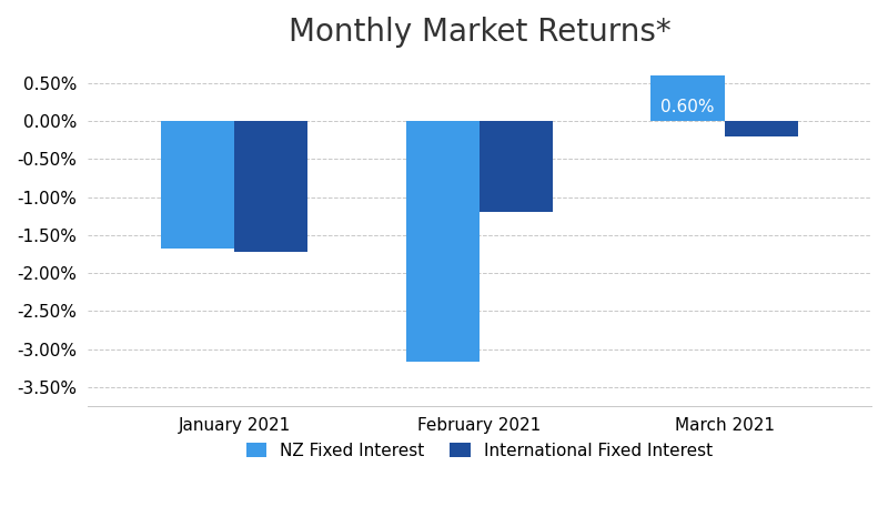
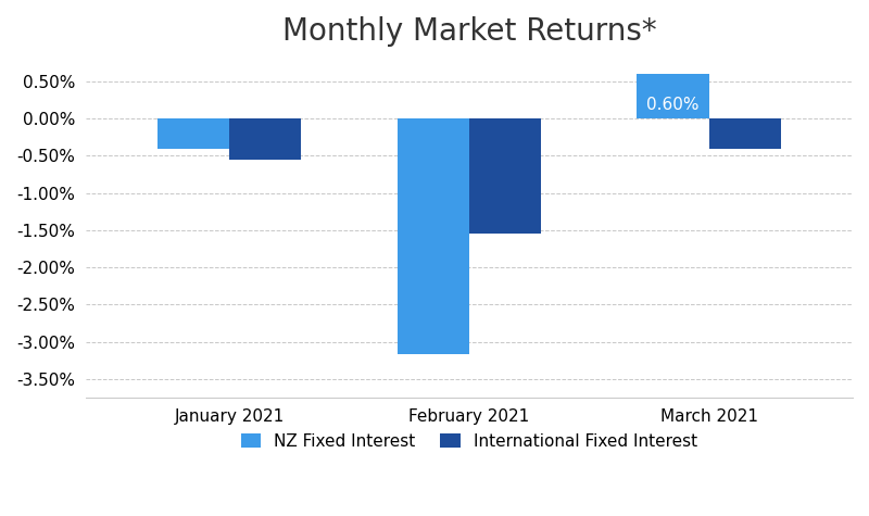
NZ Fixed Interest/January 2021: -1.68% -> -0.41%
International Fixed Interest/January 2021: -1.72% -> -0.55%
International Fixed Interest/February 2021: -1.20% -> -1.54%
International Fixed Interest/March 2021: -0.20% -> -0.41%
